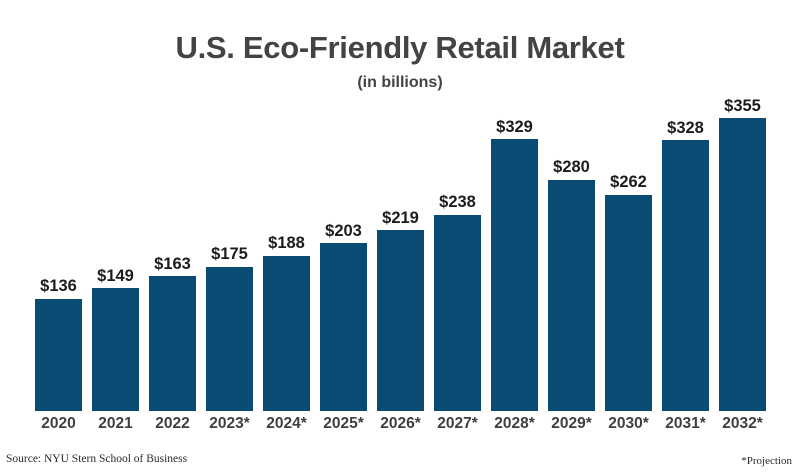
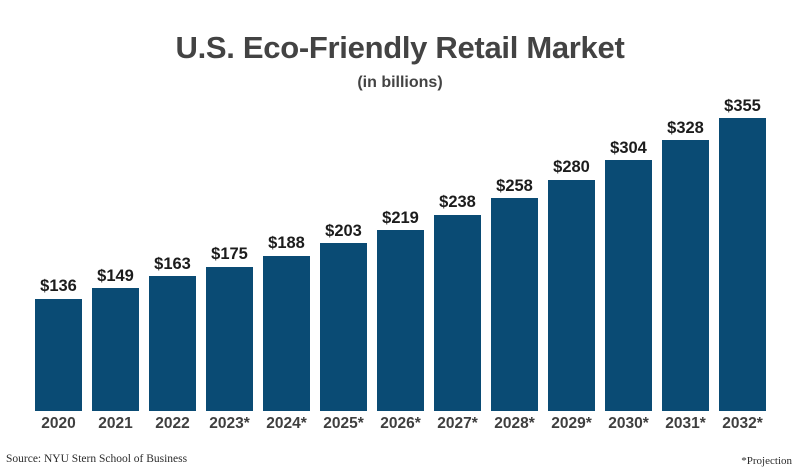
2028*: $329 -> $258
2030*: $262 -> $304
